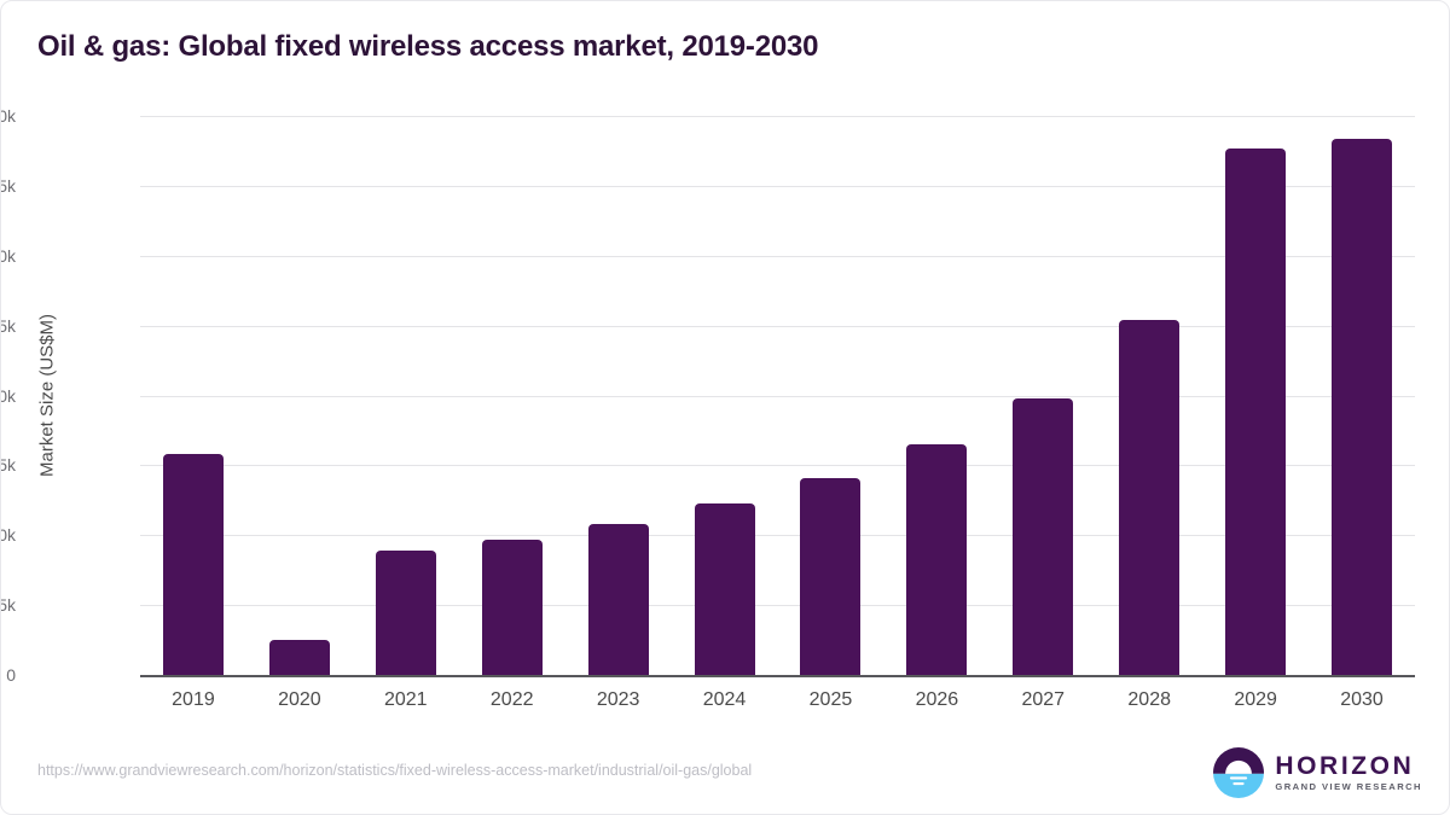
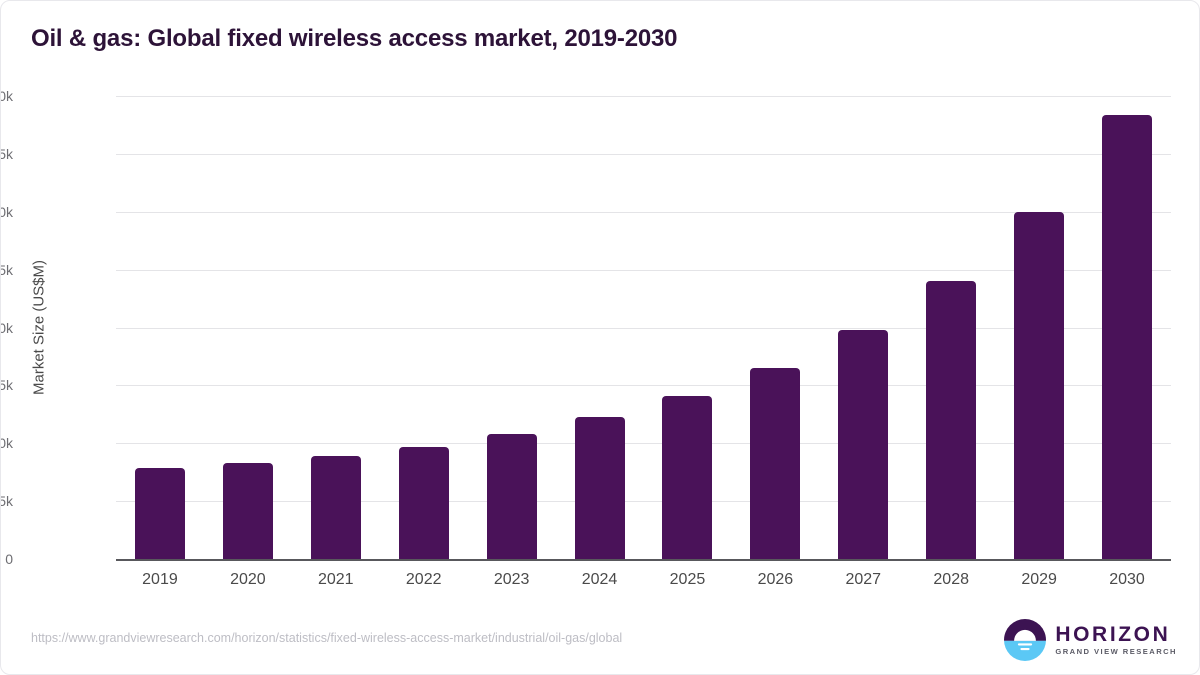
2019: 15.8k -> 7.8k
2020: 2.5k -> 8.3k
2028: 25.4k -> 24.0k
2029: 37.7k -> 30.0k
